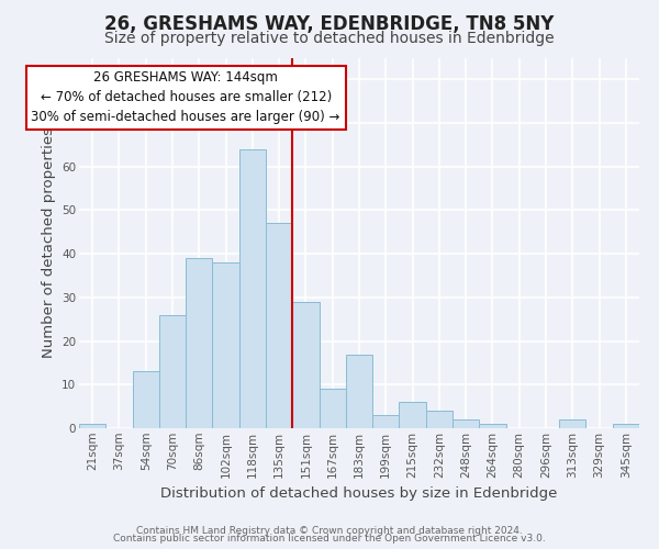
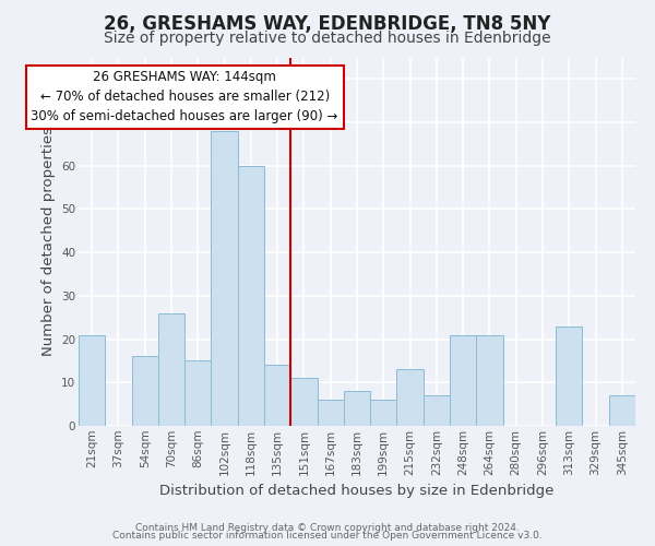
21sqm: 1 -> 21
54sqm: 13 -> 16
86sqm: 39 -> 15
102sqm: 38 -> 68
118sqm: 64 -> 60
135sqm: 47 -> 14
151sqm: 29 -> 11
167sqm: 9 -> 6
183sqm: 17 -> 8
199sqm: 3 -> 6
215sqm: 6 -> 13
232sqm: 4 -> 7
248sqm: 2 -> 21
264sqm: 1 -> 21
313sqm: 2 -> 23
345sqm: 1 -> 7
